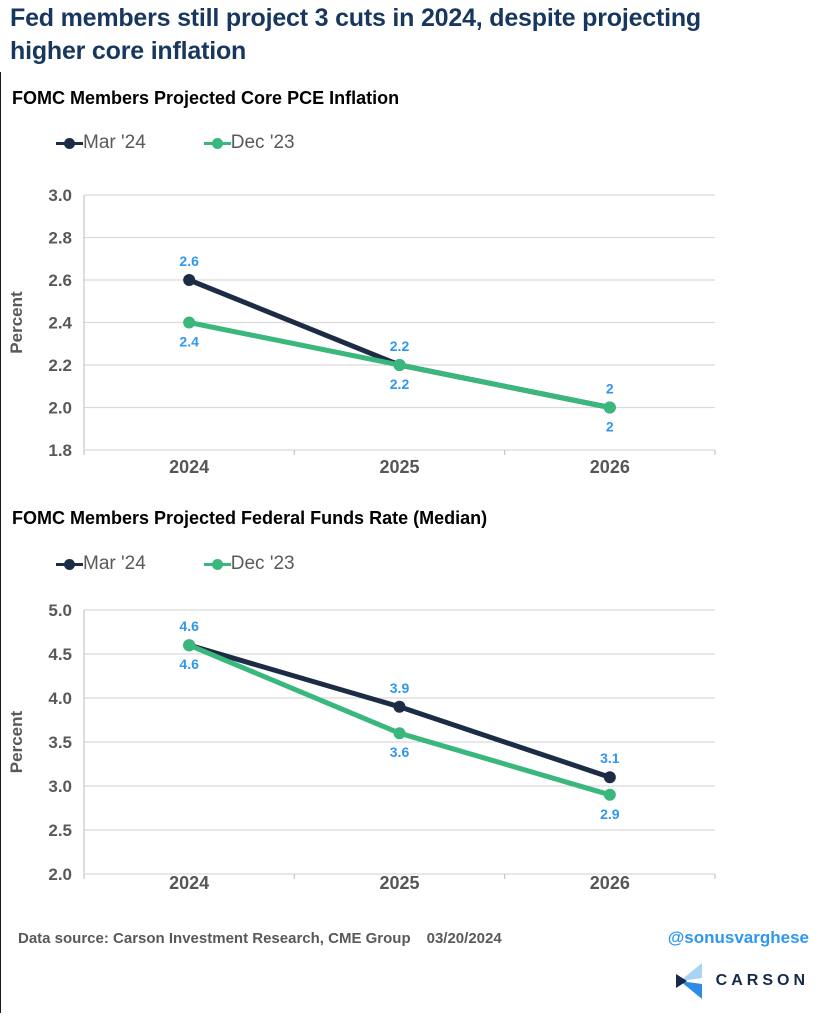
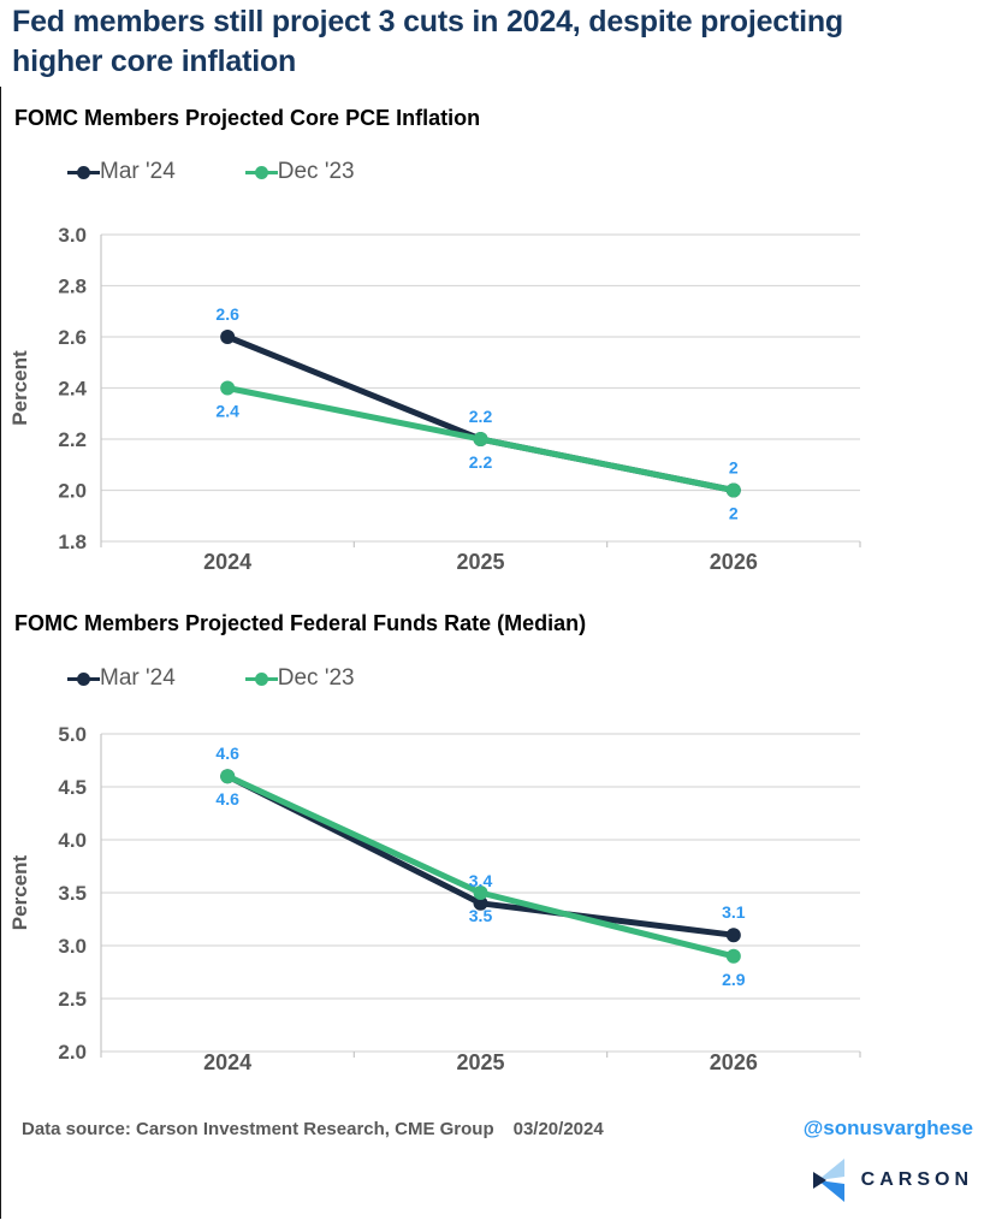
FOMC Members Projected Federal Funds Rate (Median)/Mar '24/2025: 3.9 -> 3.4
FOMC Members Projected Federal Funds Rate (Median)/Dec '23/2025: 3.6 -> 3.5
